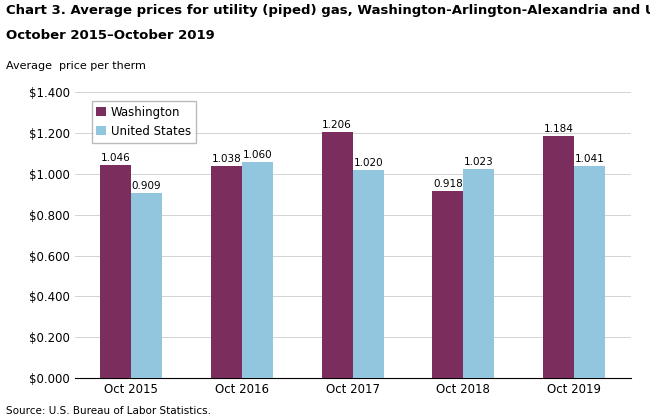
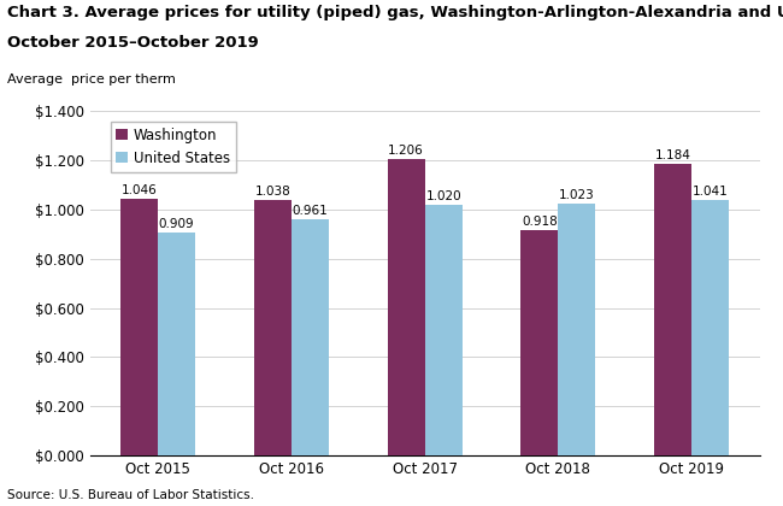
United States/Oct 2016: 1.060 -> 0.961
